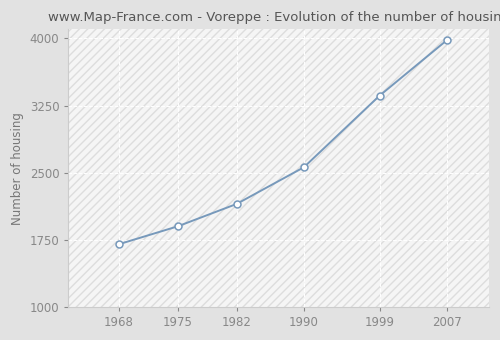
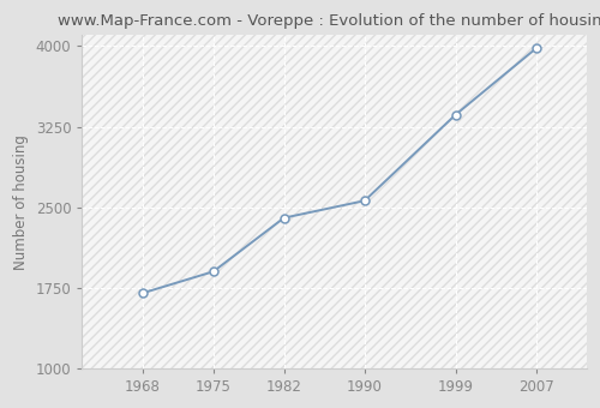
1982: 2150 -> 2400
